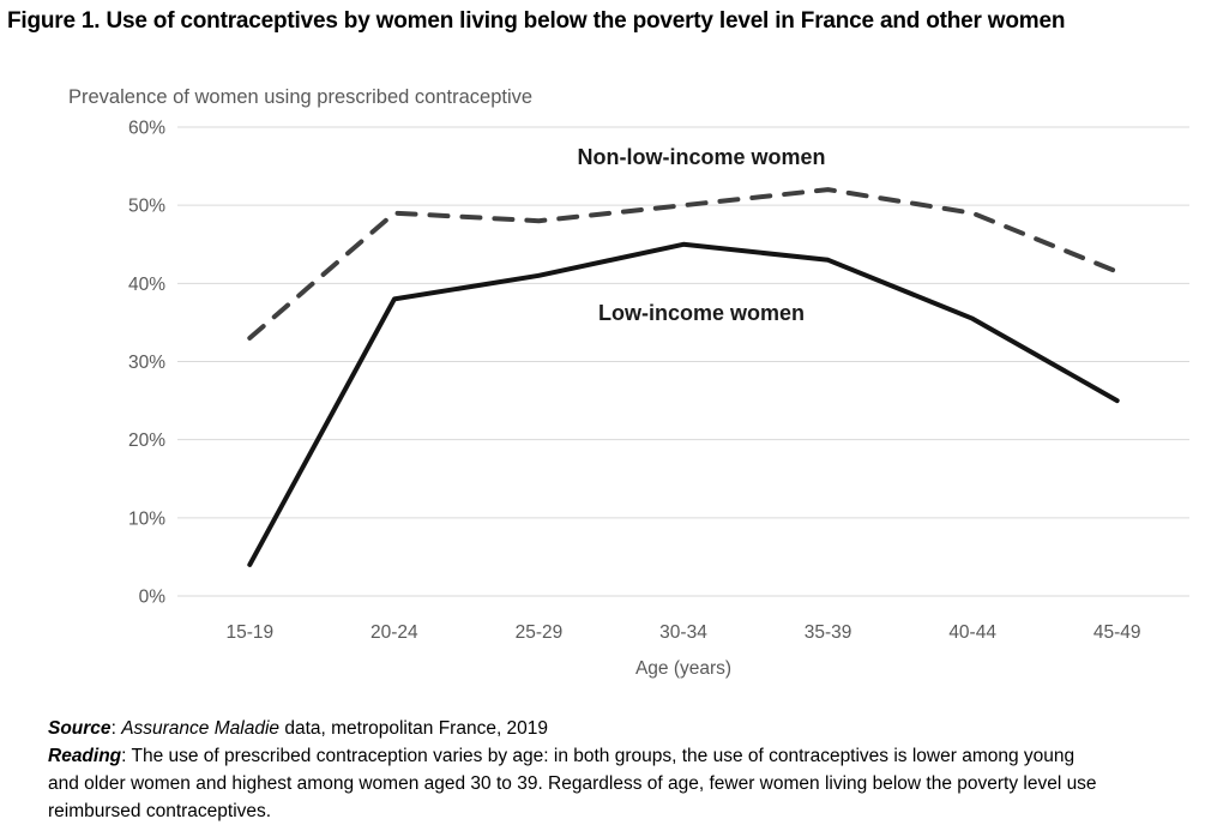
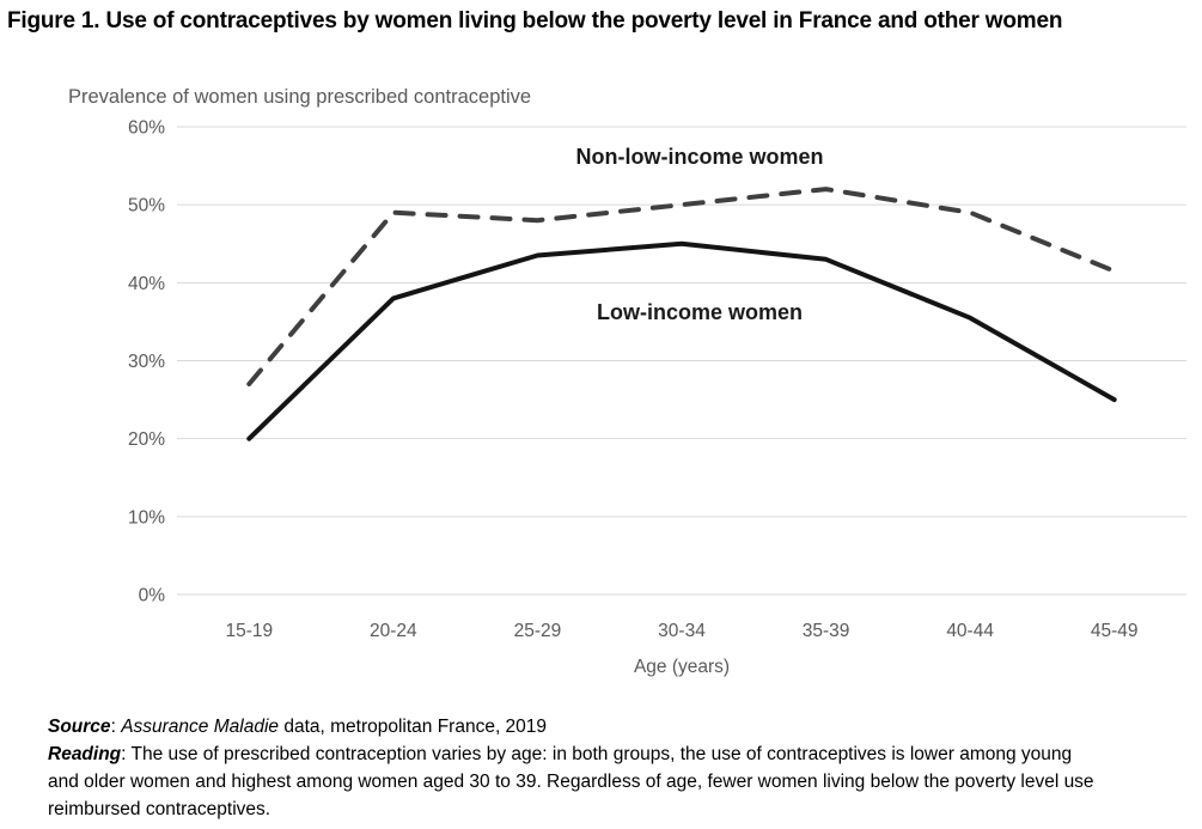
Non-low-income women/15-19: 33% -> 27%
Low-income women/15-19: 4% -> 20%
Low-income women/25-29: 41% -> 44%
